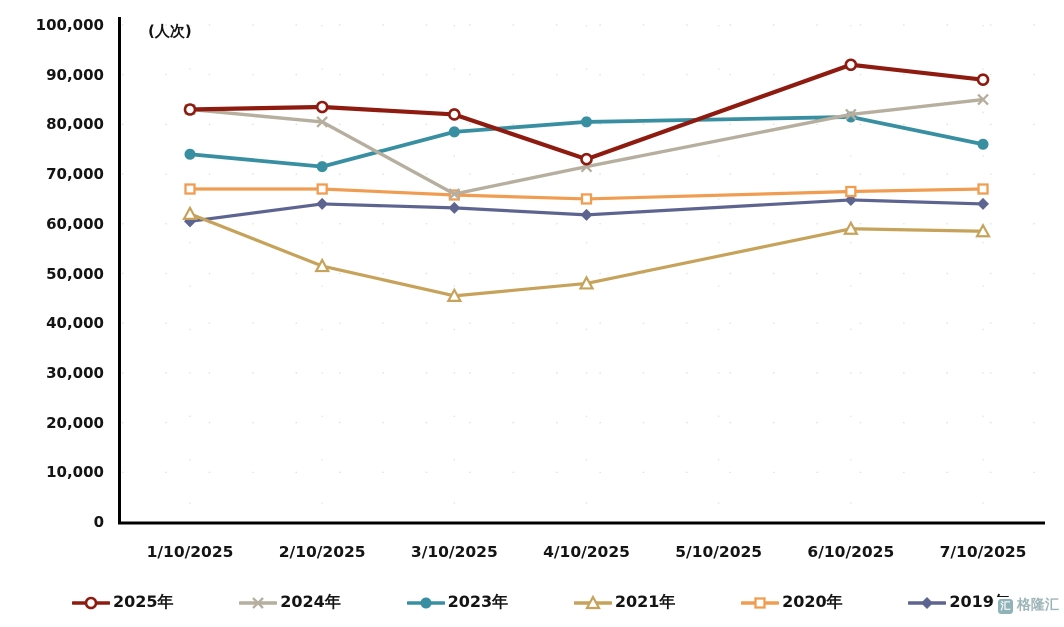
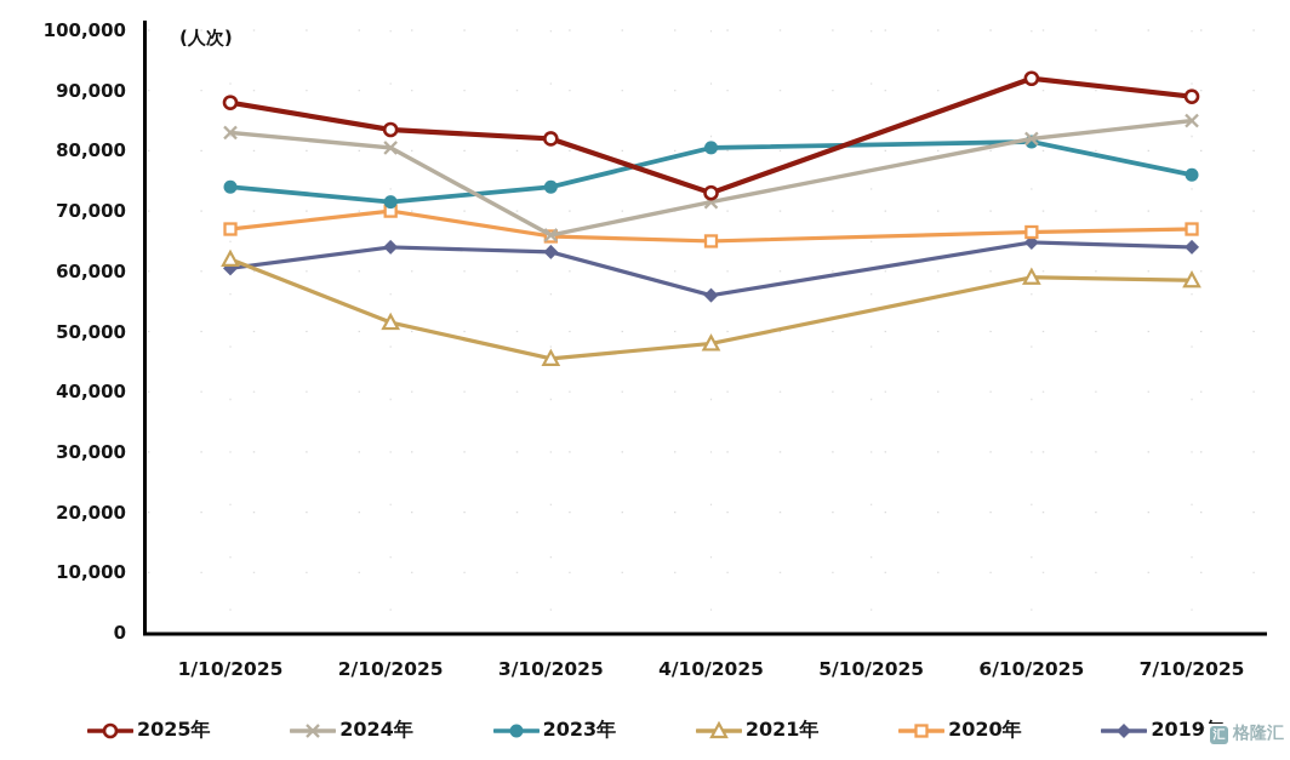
2025年/1/10/2025: 83000 -> 88000
2020年/2/10/2025: 67000 -> 70000
2023年/3/10/2025: 78000 -> 74000
2019年/4/10/2025: 62000 -> 56000
